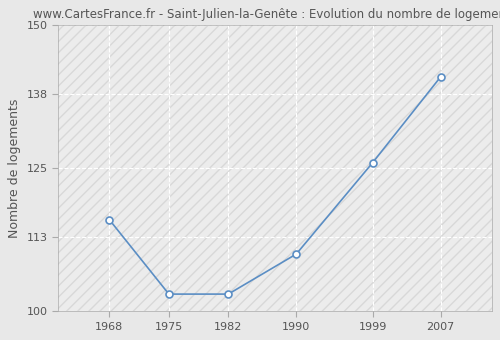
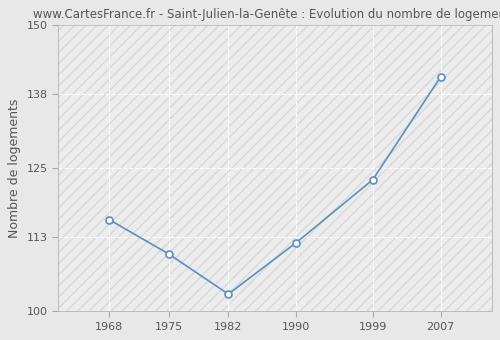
1975: 103 -> 110
1990: 110 -> 112
1999: 126 -> 123
